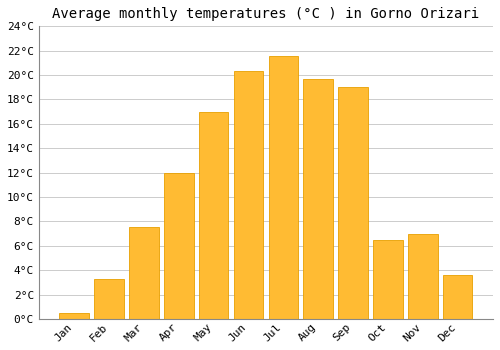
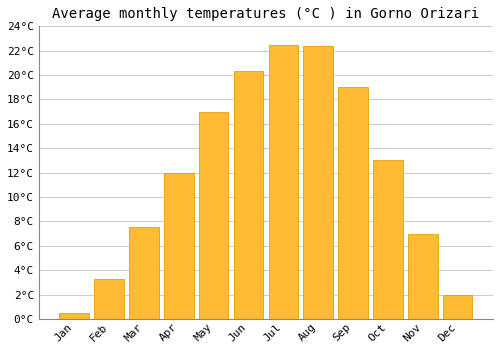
Jul: 21.6°C -> 22.5°C
Aug: 19.7°C -> 22.4°C
Oct: 6.5°C -> 13.0°C
Dec: 3.6°C -> 2.0°C
